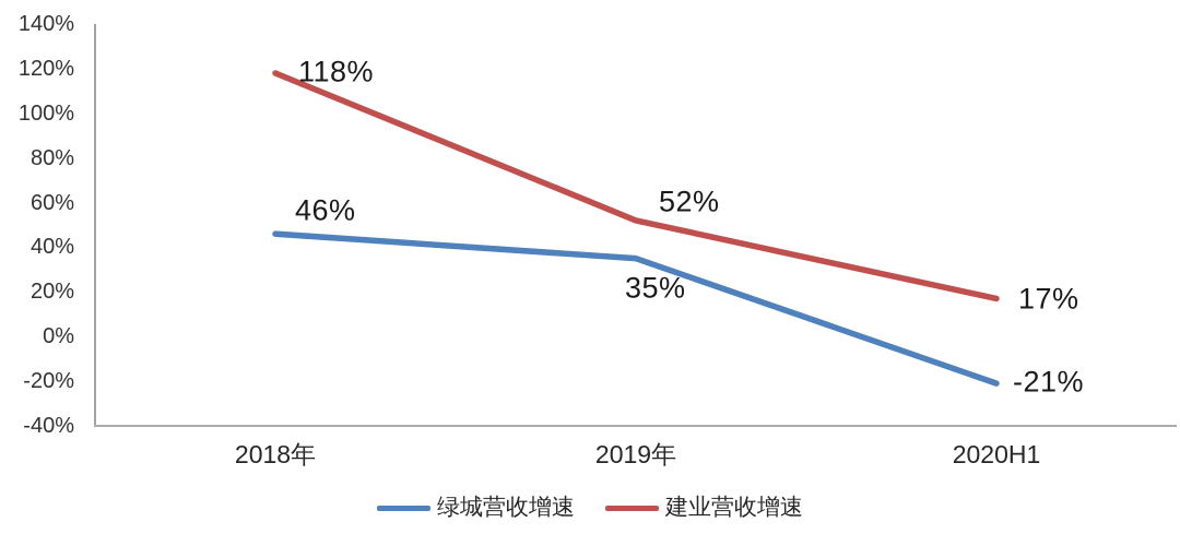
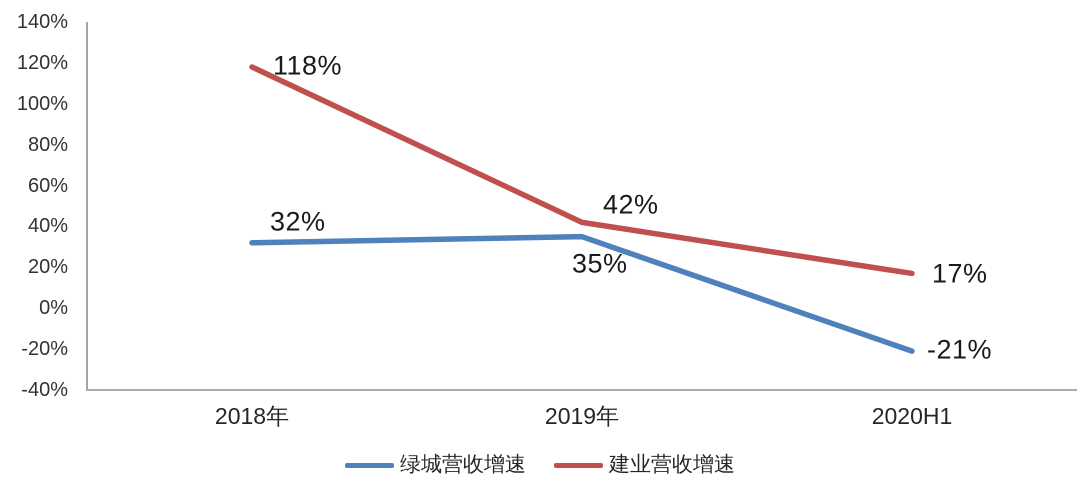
绿城营收增速/2018年: 46% -> 32%
建业营收增速/2019年: 52% -> 42%
